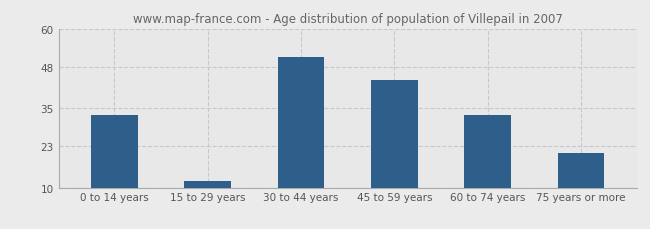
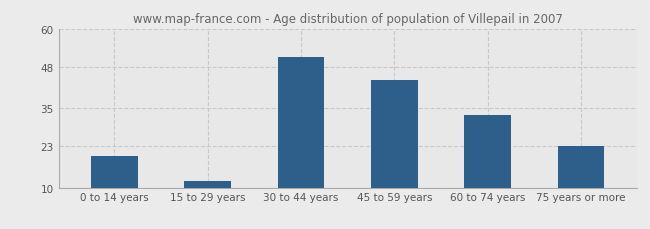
0 to 14 years: 33 -> 20
75 years or more: 21 -> 23
